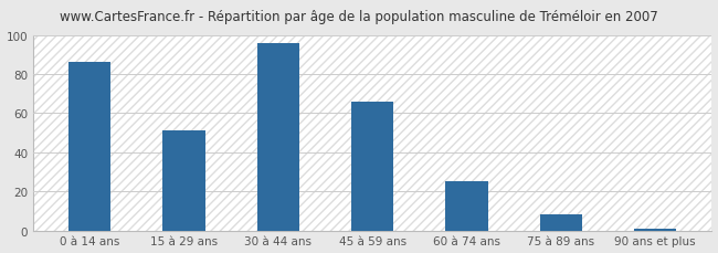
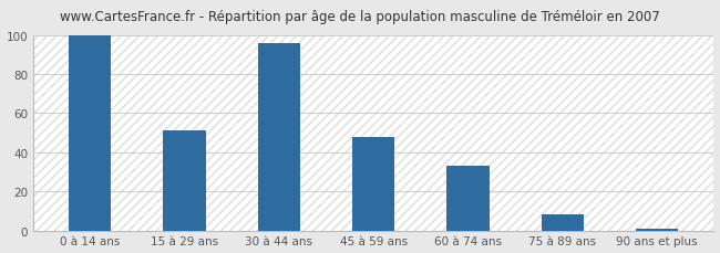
0 à 14 ans: 86 -> 100
45 à 59 ans: 66 -> 48
60 à 74 ans: 25 -> 33
